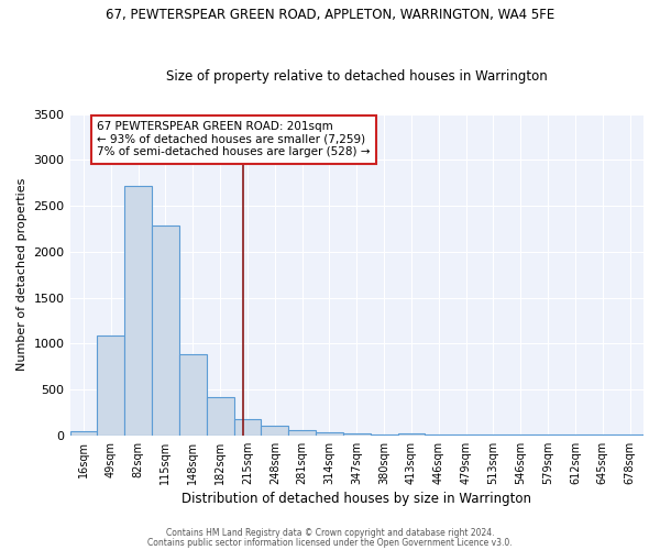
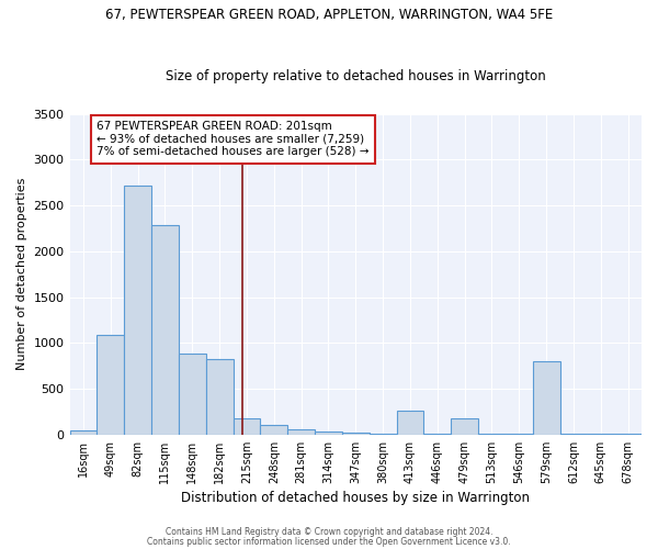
182sqm: 420 -> 820
413sqm: 20 -> 260
479sqm: 0 -> 180
579sqm: 0 -> 800
